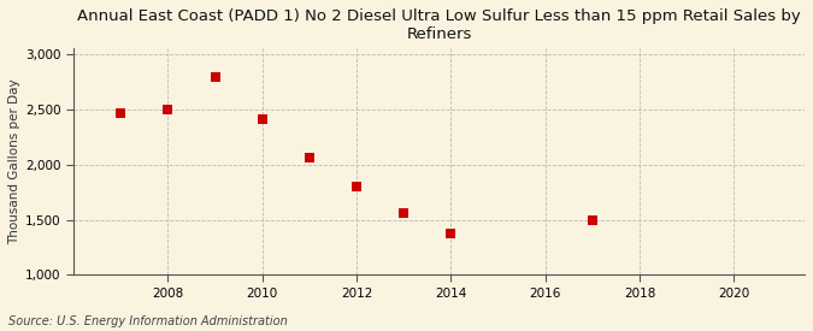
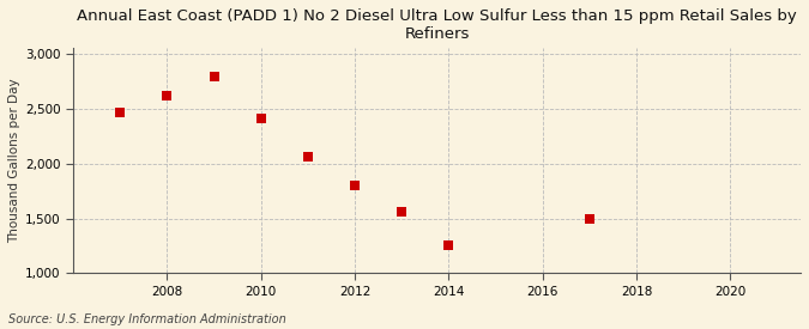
2008: 2,500 -> 2,620
2014: 1,380 -> 1,250
